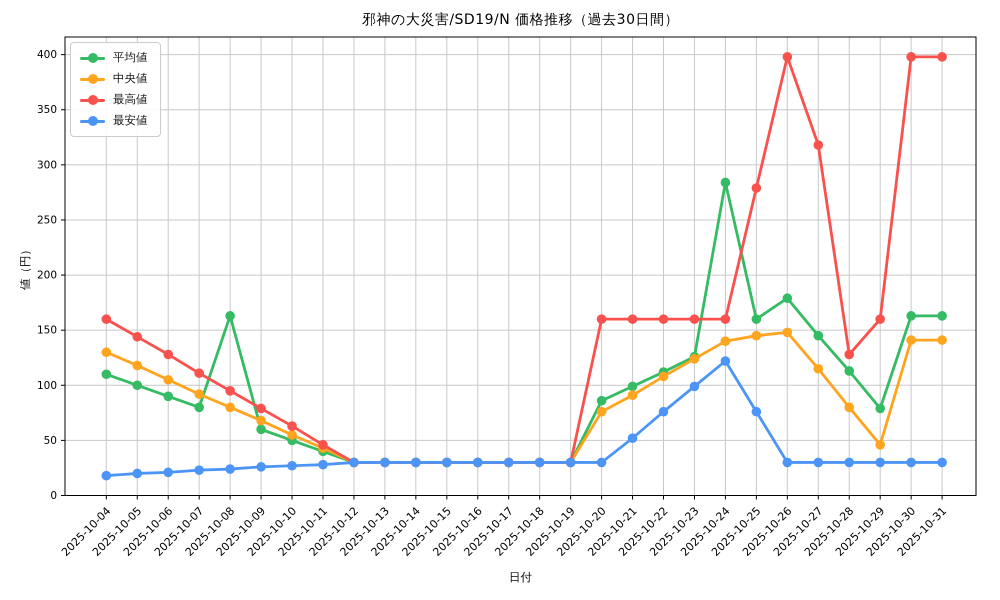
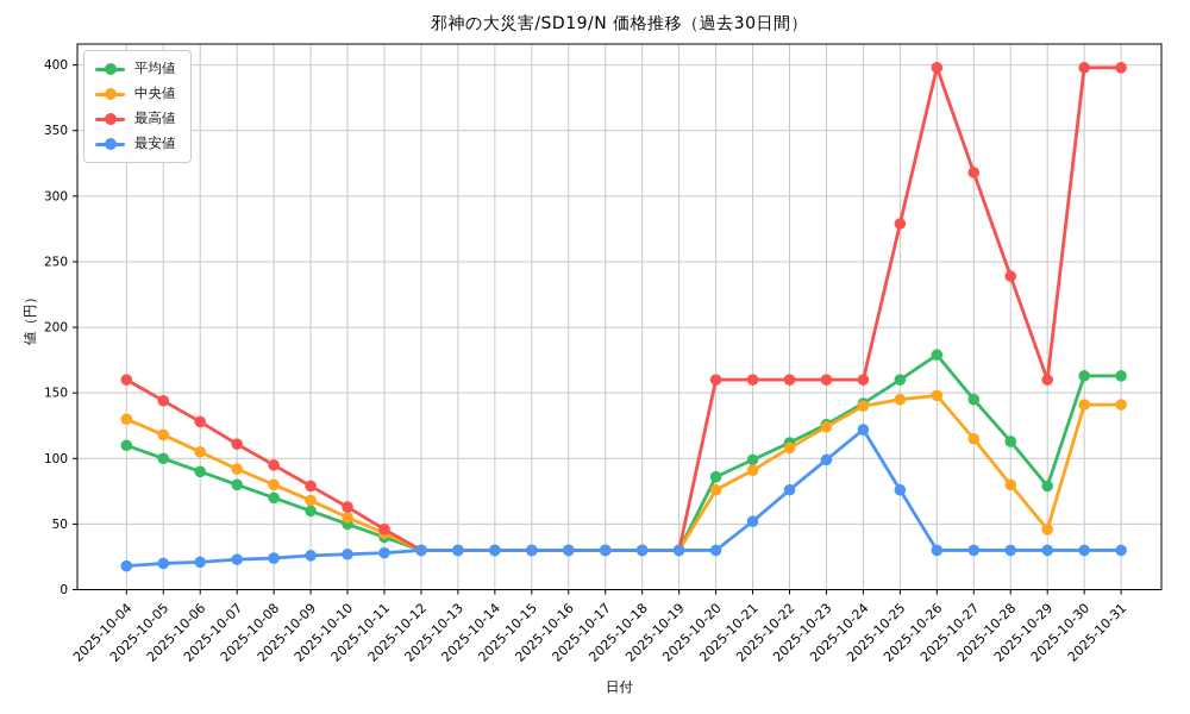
平均値/2025-10-08: 163 -> 70
平均値/2025-10-24: 284 -> 142
最高値/2025-10-28: 128 -> 239
